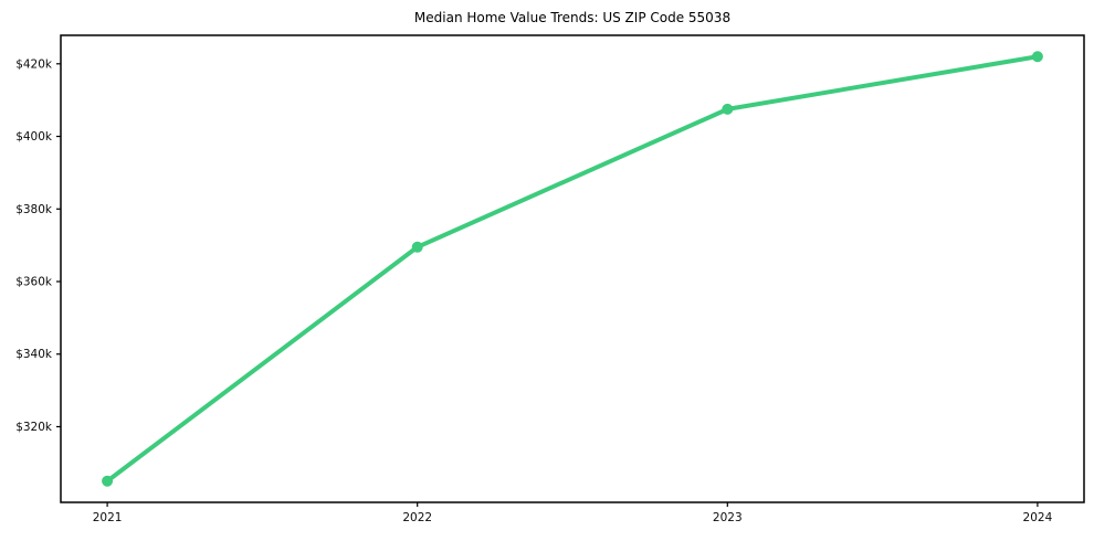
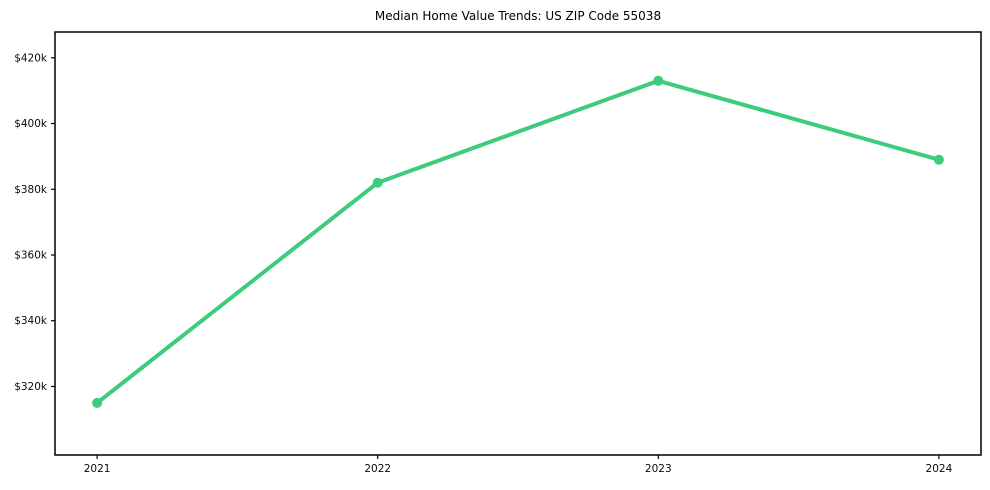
2021: $305k -> $315k
2022: $370k -> $382k
2023: $408k -> $413k
2024: $422k -> $389k
